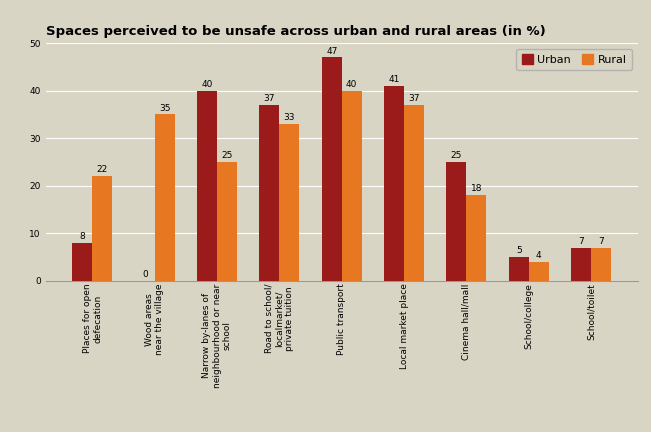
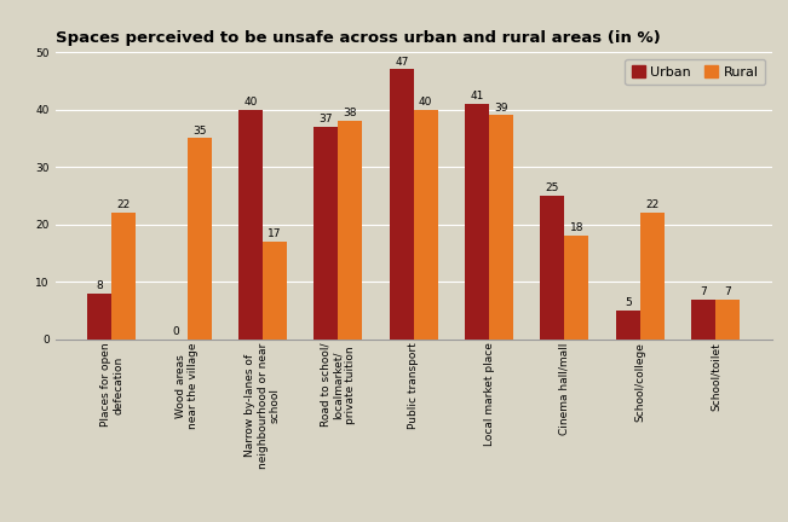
Rural/Narrow by-lanes of neighbourhood or near school: 25 -> 17
Rural/Road to school/ localmarket/ private tuition: 33 -> 38
Rural/Local market place: 37 -> 39
Rural/School/college: 4 -> 22
